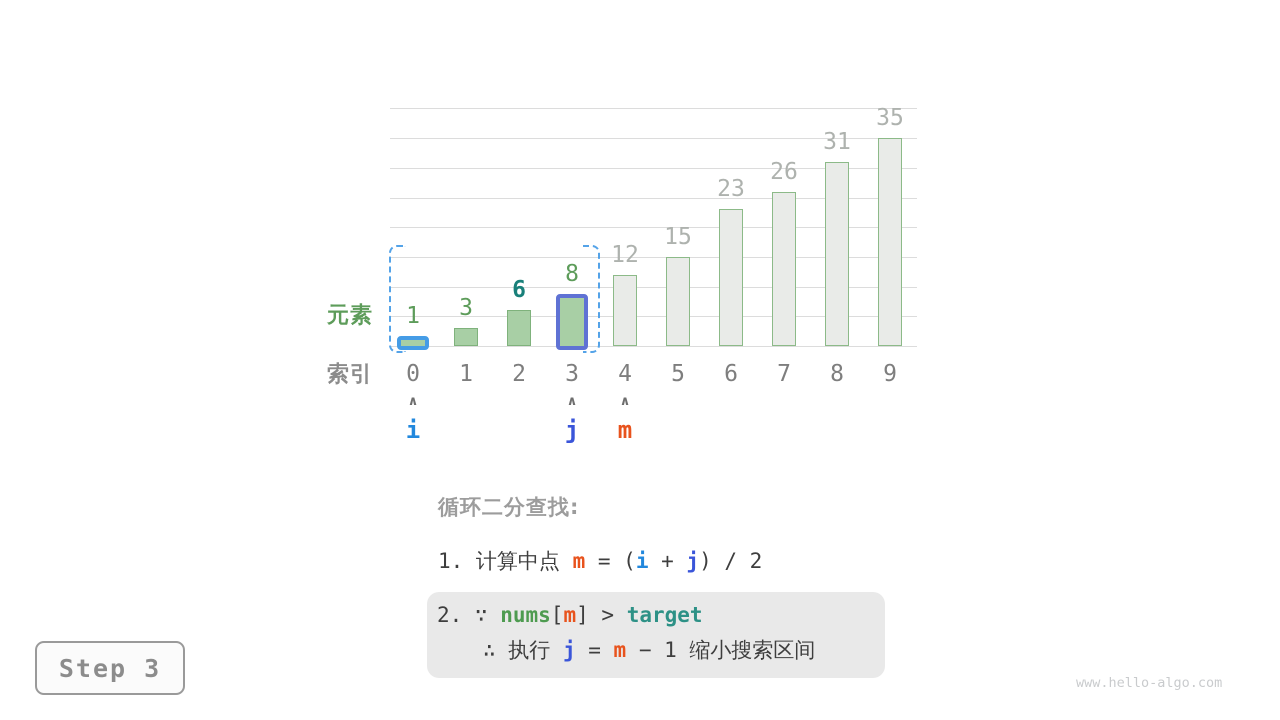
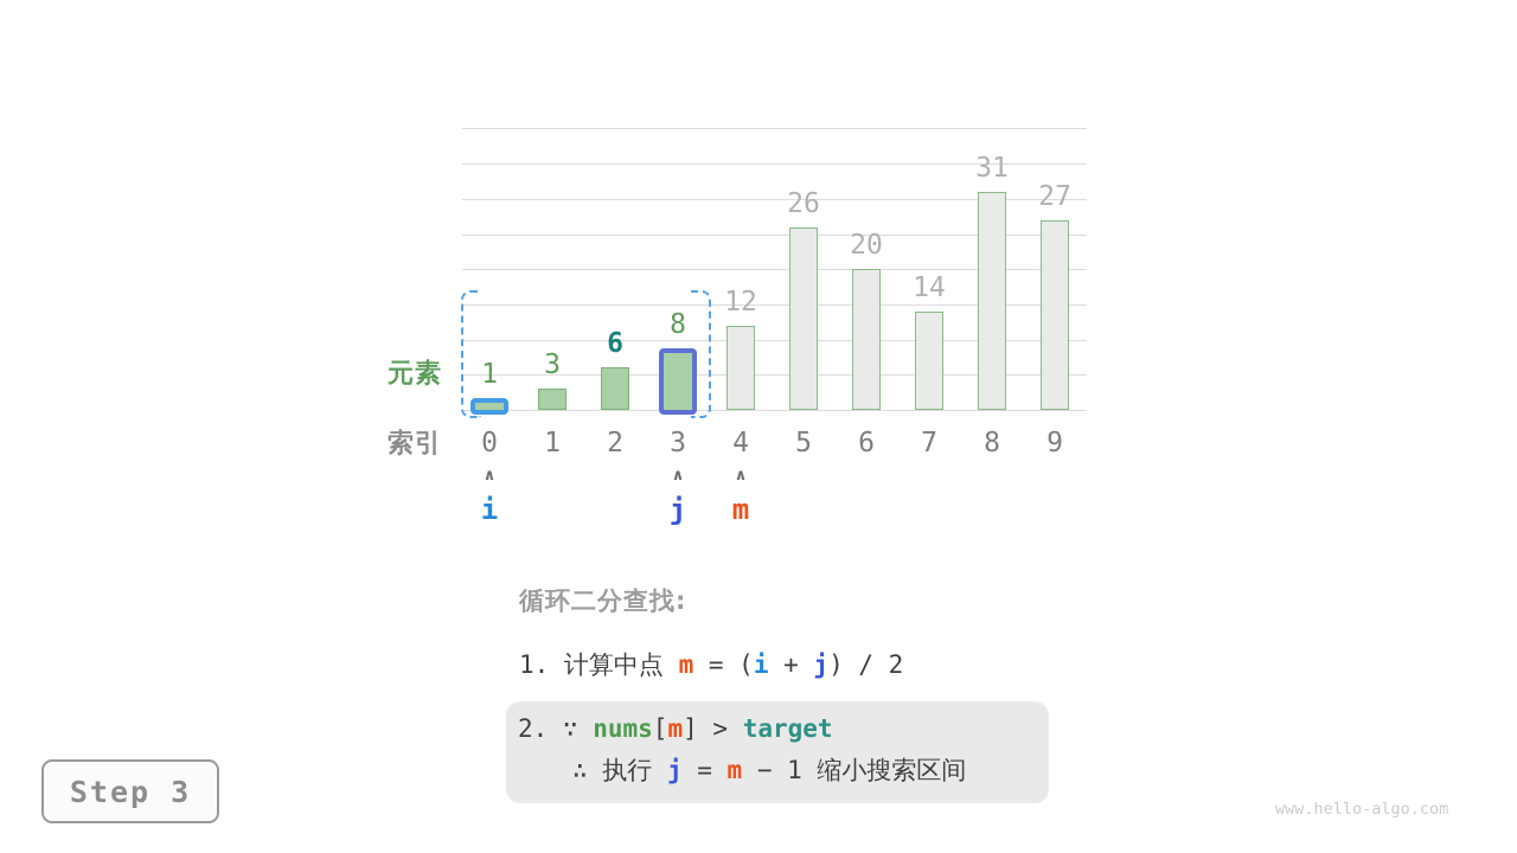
5: 15 -> 26
6: 23 -> 20
7: 26 -> 14
9: 35 -> 27
